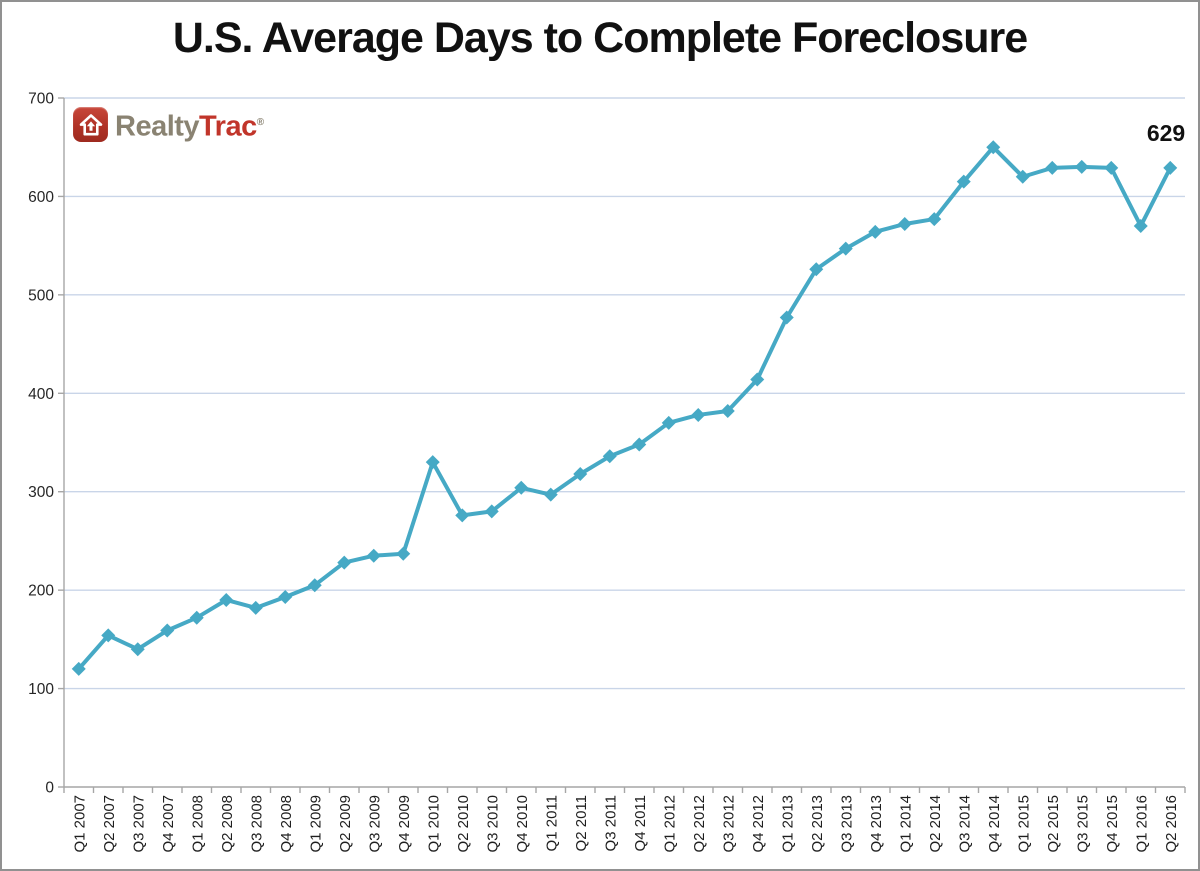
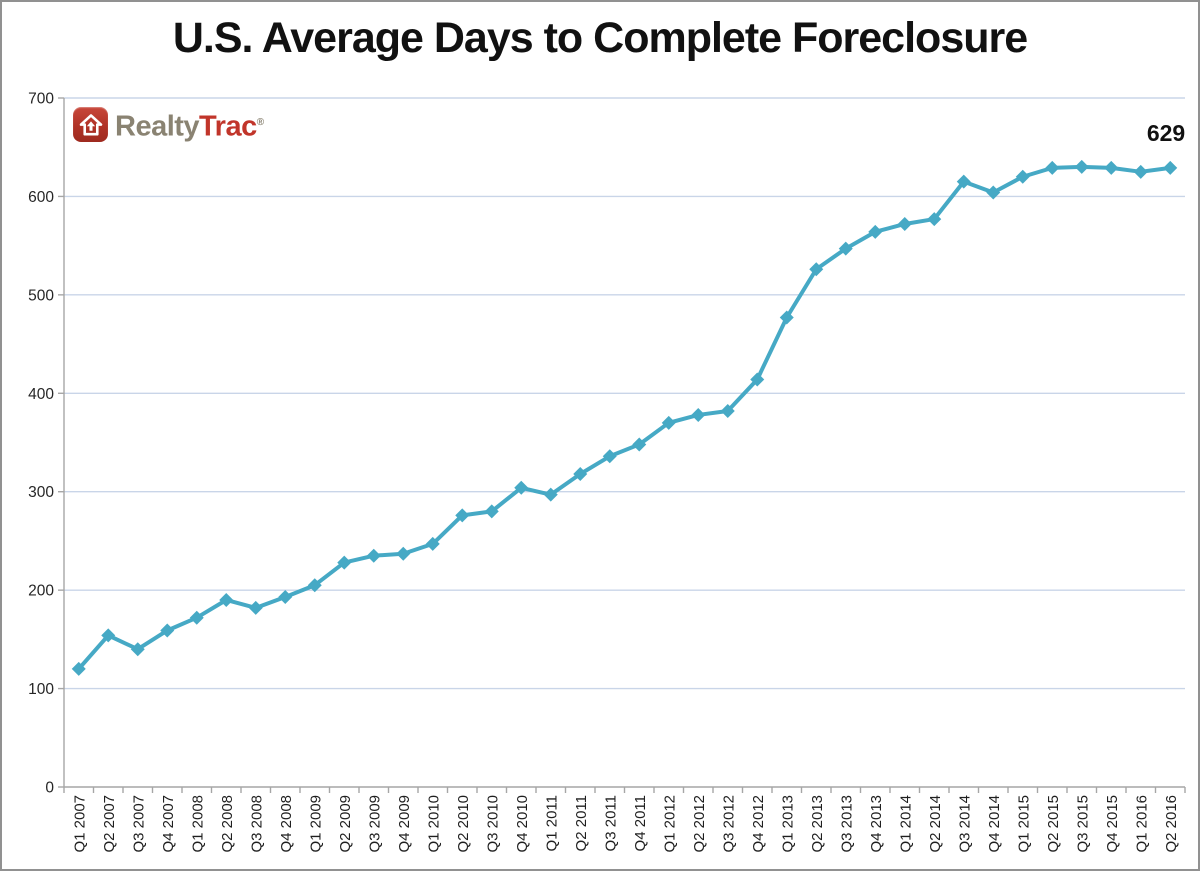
Q1 2010: 330 -> 250
Q4 2014: 650 -> 600
Q1 2016: 570 -> 620
